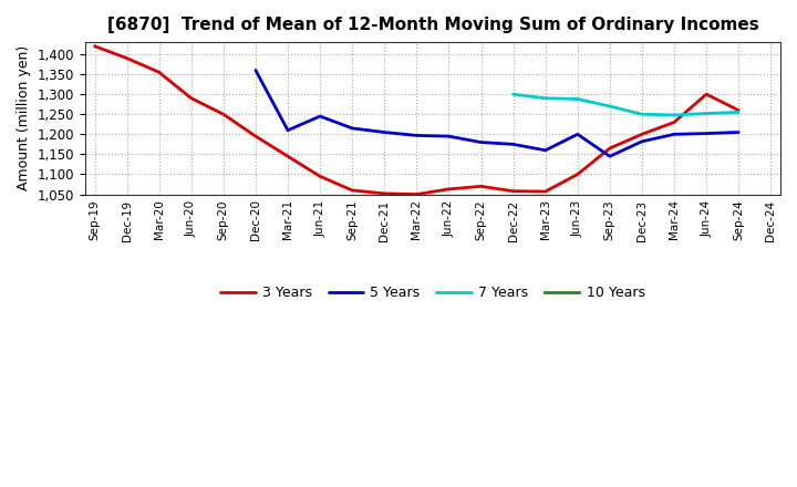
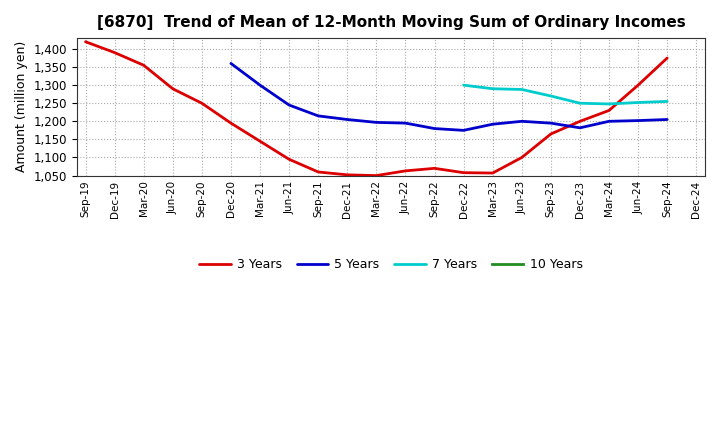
5 Years/Mar-21: 1,210 -> 1,300
5 Years/Mar-23: 1,160 -> 1,192
5 Years/Sep-23: 1,145 -> 1,195
3 Years/Sep-24: 1,260 -> 1,375
